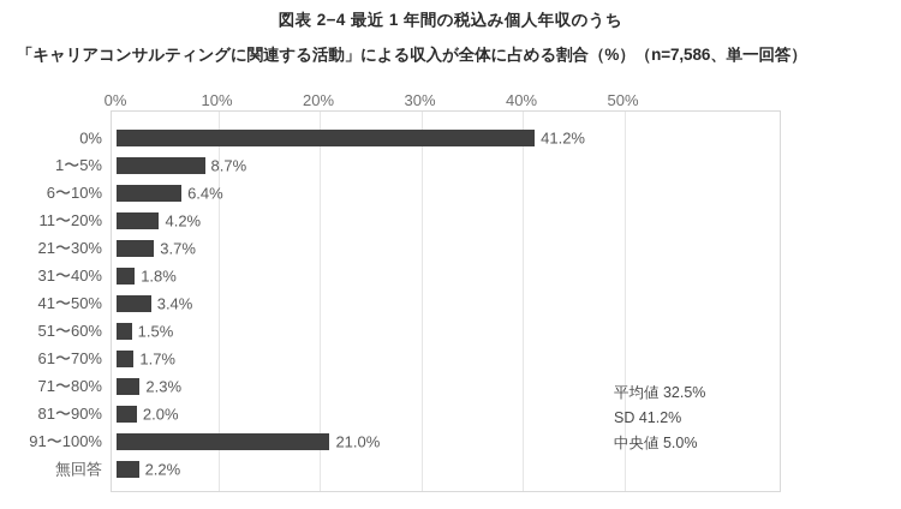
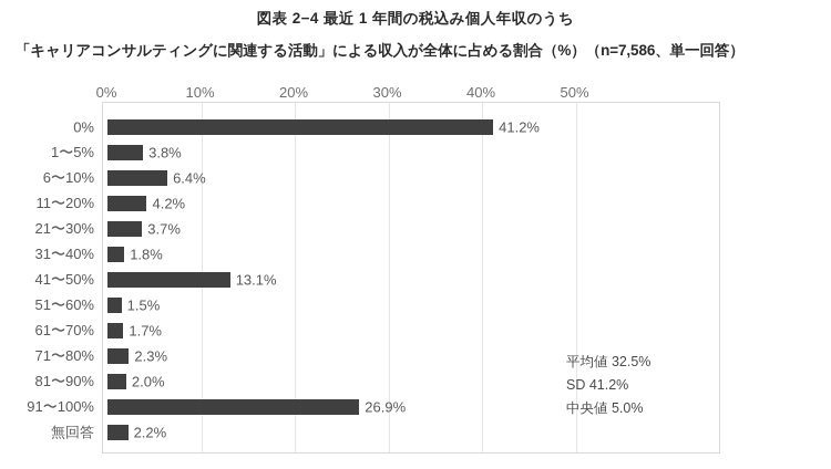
1〜5%: 8.7% -> 3.8%
41〜50%: 3.4% -> 13.1%
91〜100%: 21.0% -> 26.9%
